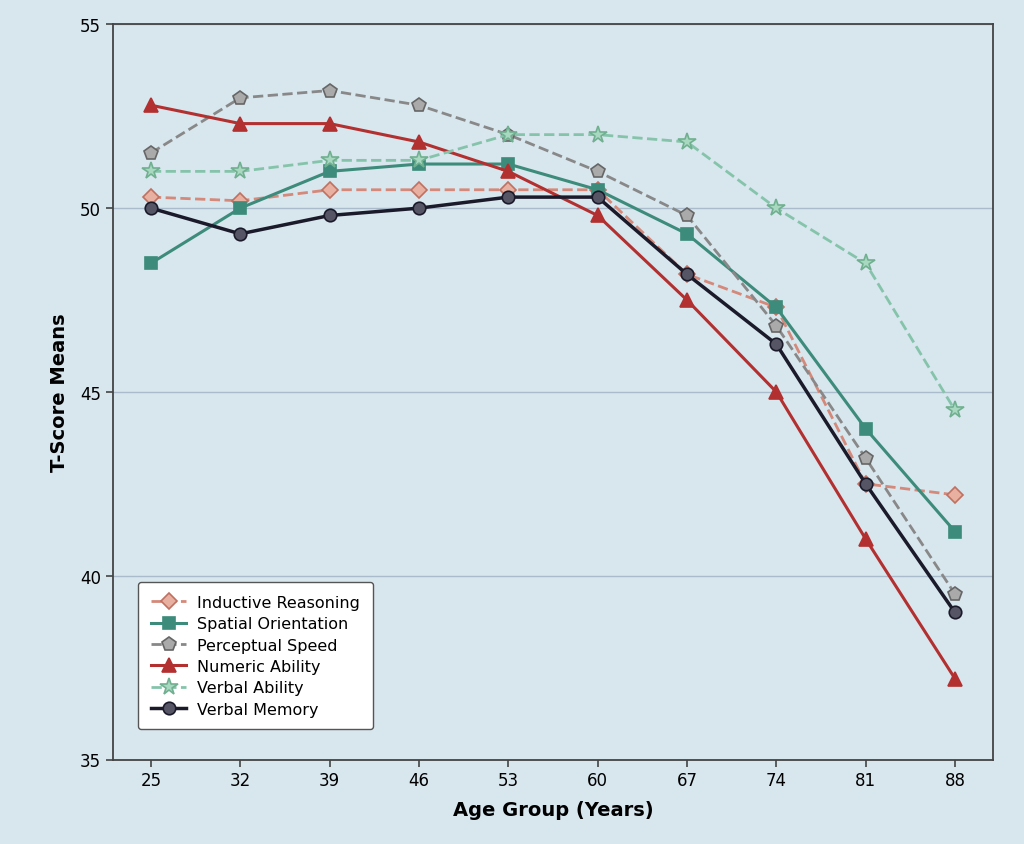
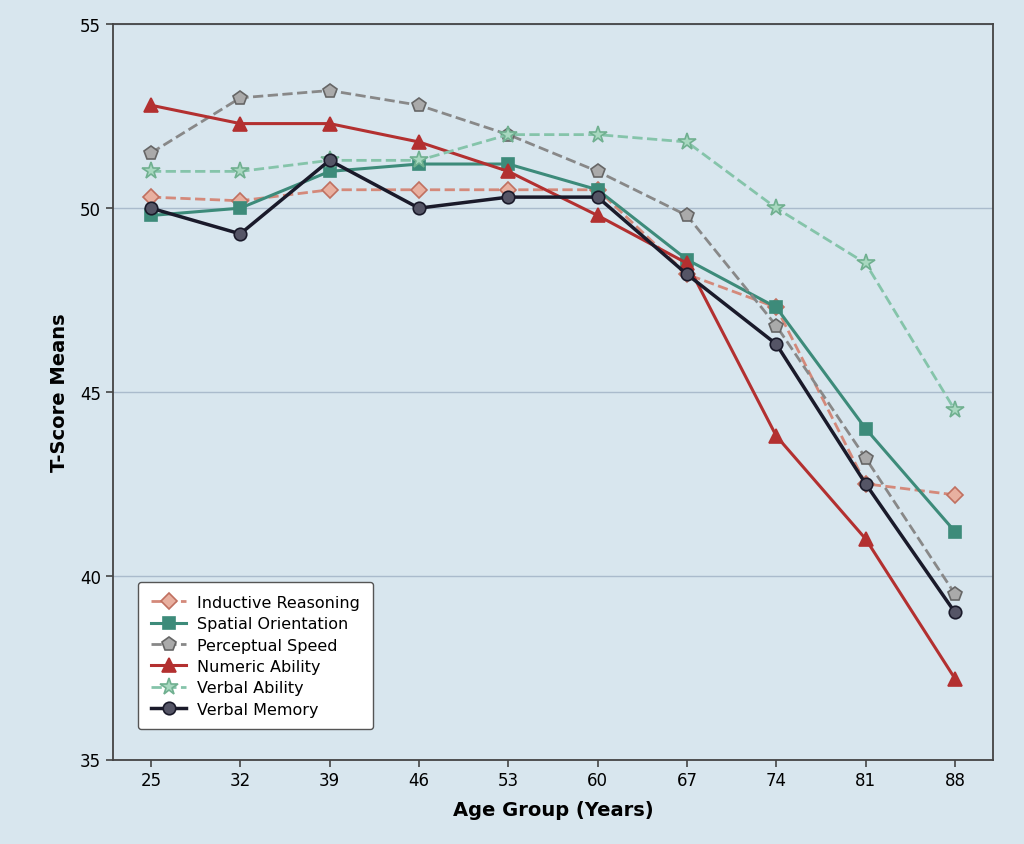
Spatial Orientation/25: 48.5 -> 49.8
Verbal Memory/39: 49.8 -> 51.3
Spatial Orientation/67: 49.3 -> 48.6
Numeric Ability/67: 47.5 -> 48.5
Numeric Ability/74: 45.0 -> 43.8
